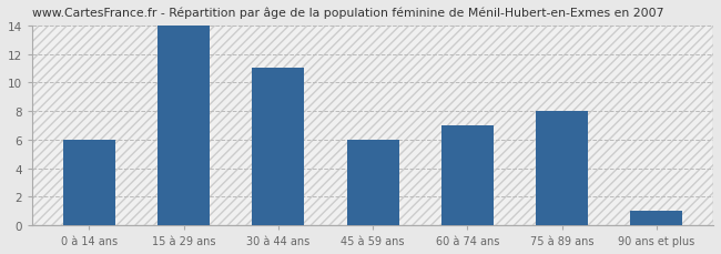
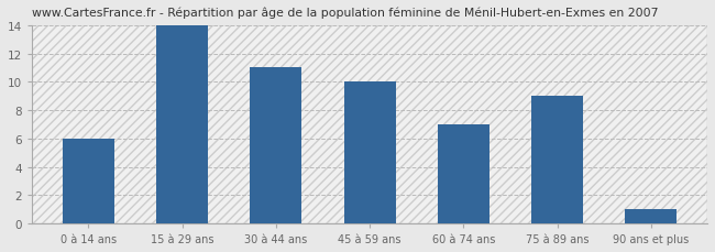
45 à 59 ans: 6 -> 10
75 à 89 ans: 8 -> 9
